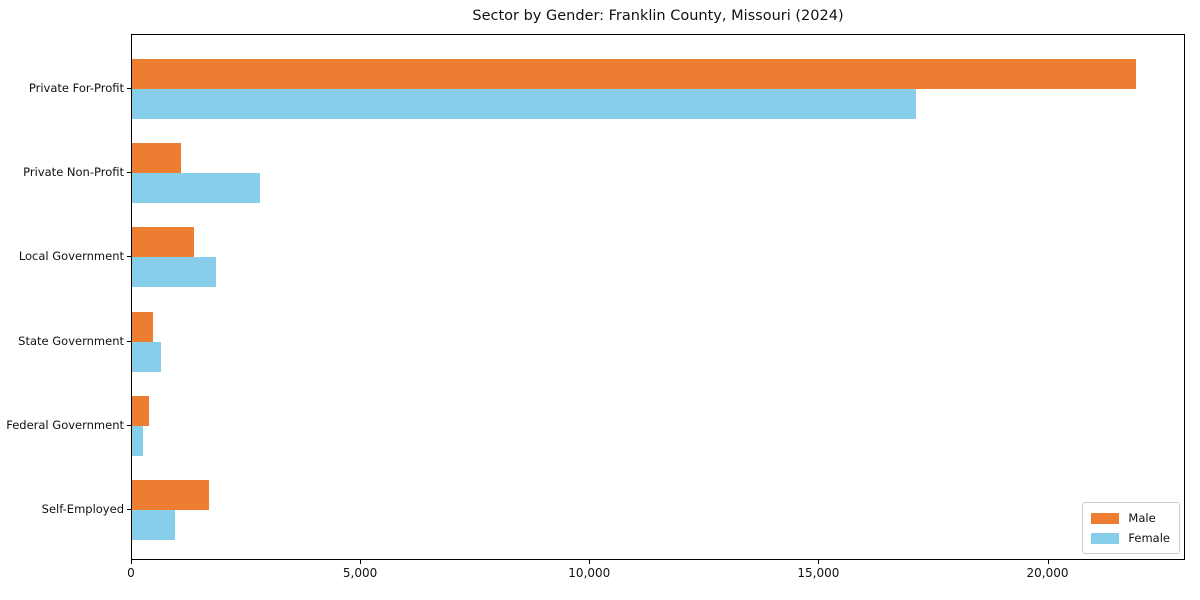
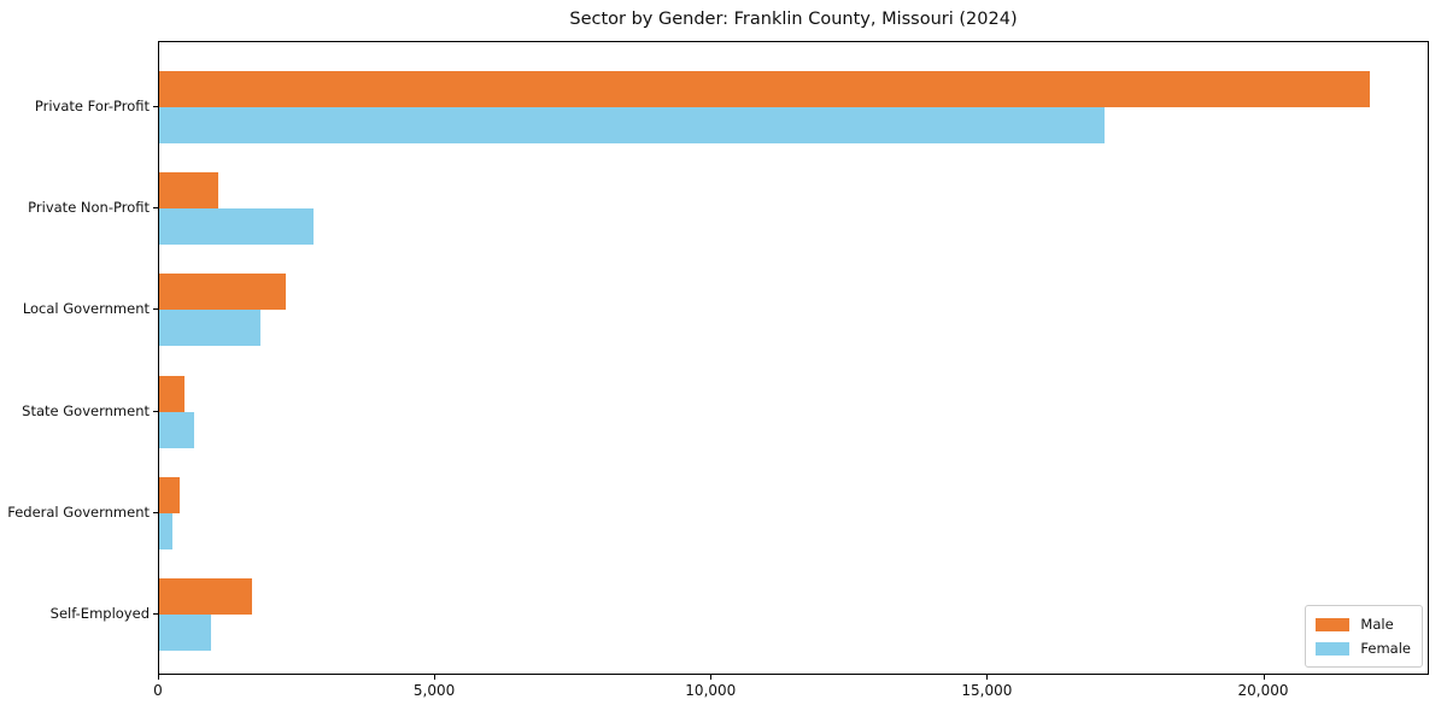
Male/Local Government: 1400 -> 2300
